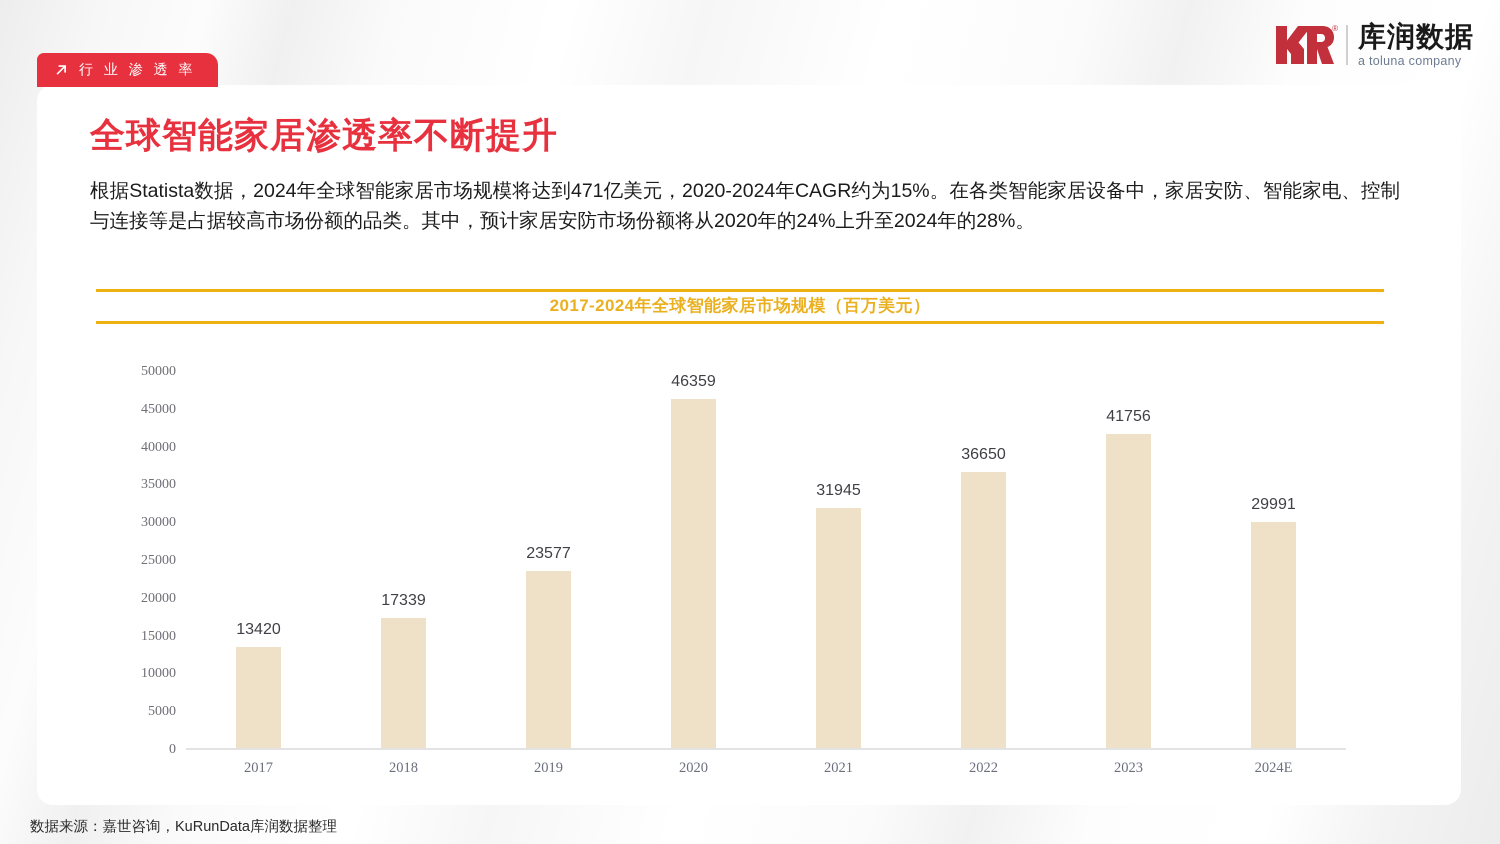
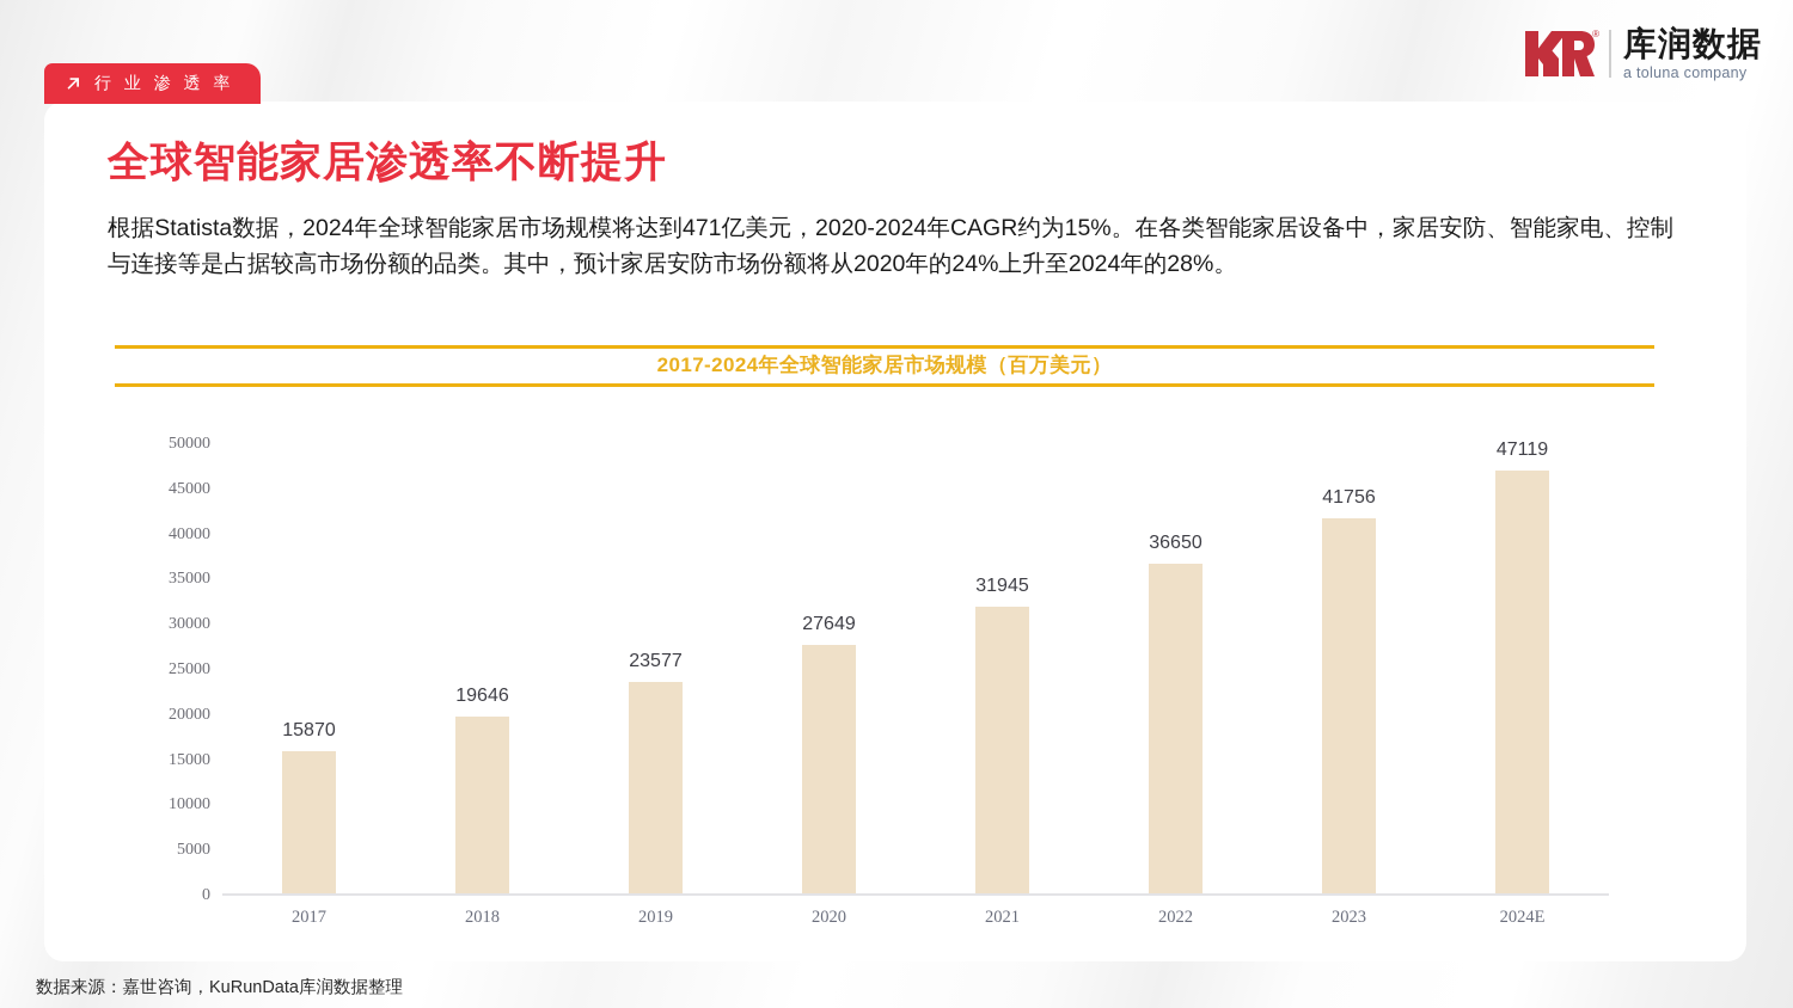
2017: 13420 -> 15870
2018: 17339 -> 19646
2020: 46359 -> 27649
2024E: 29991 -> 47119
